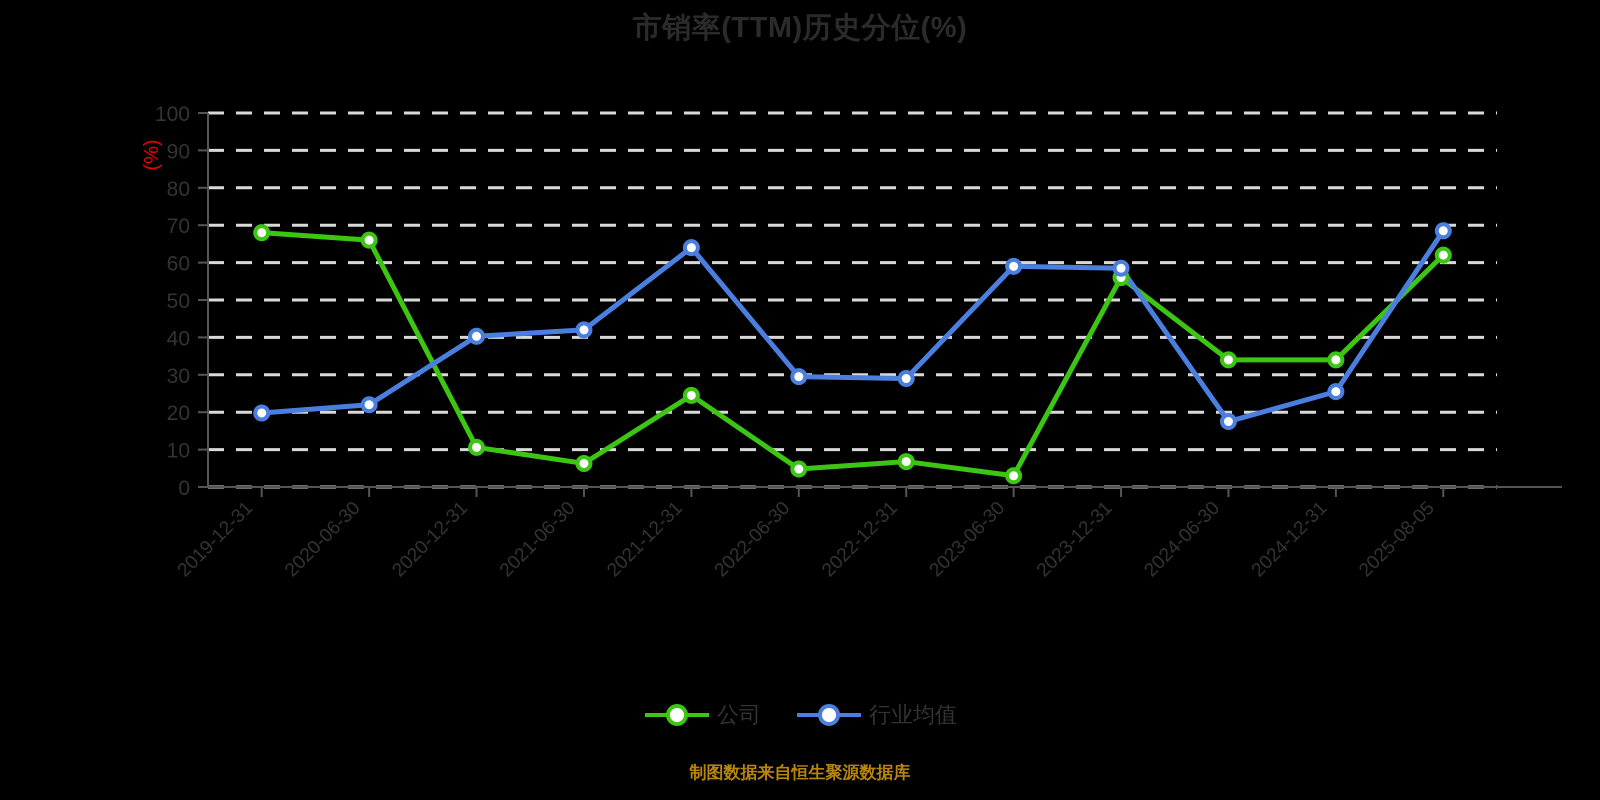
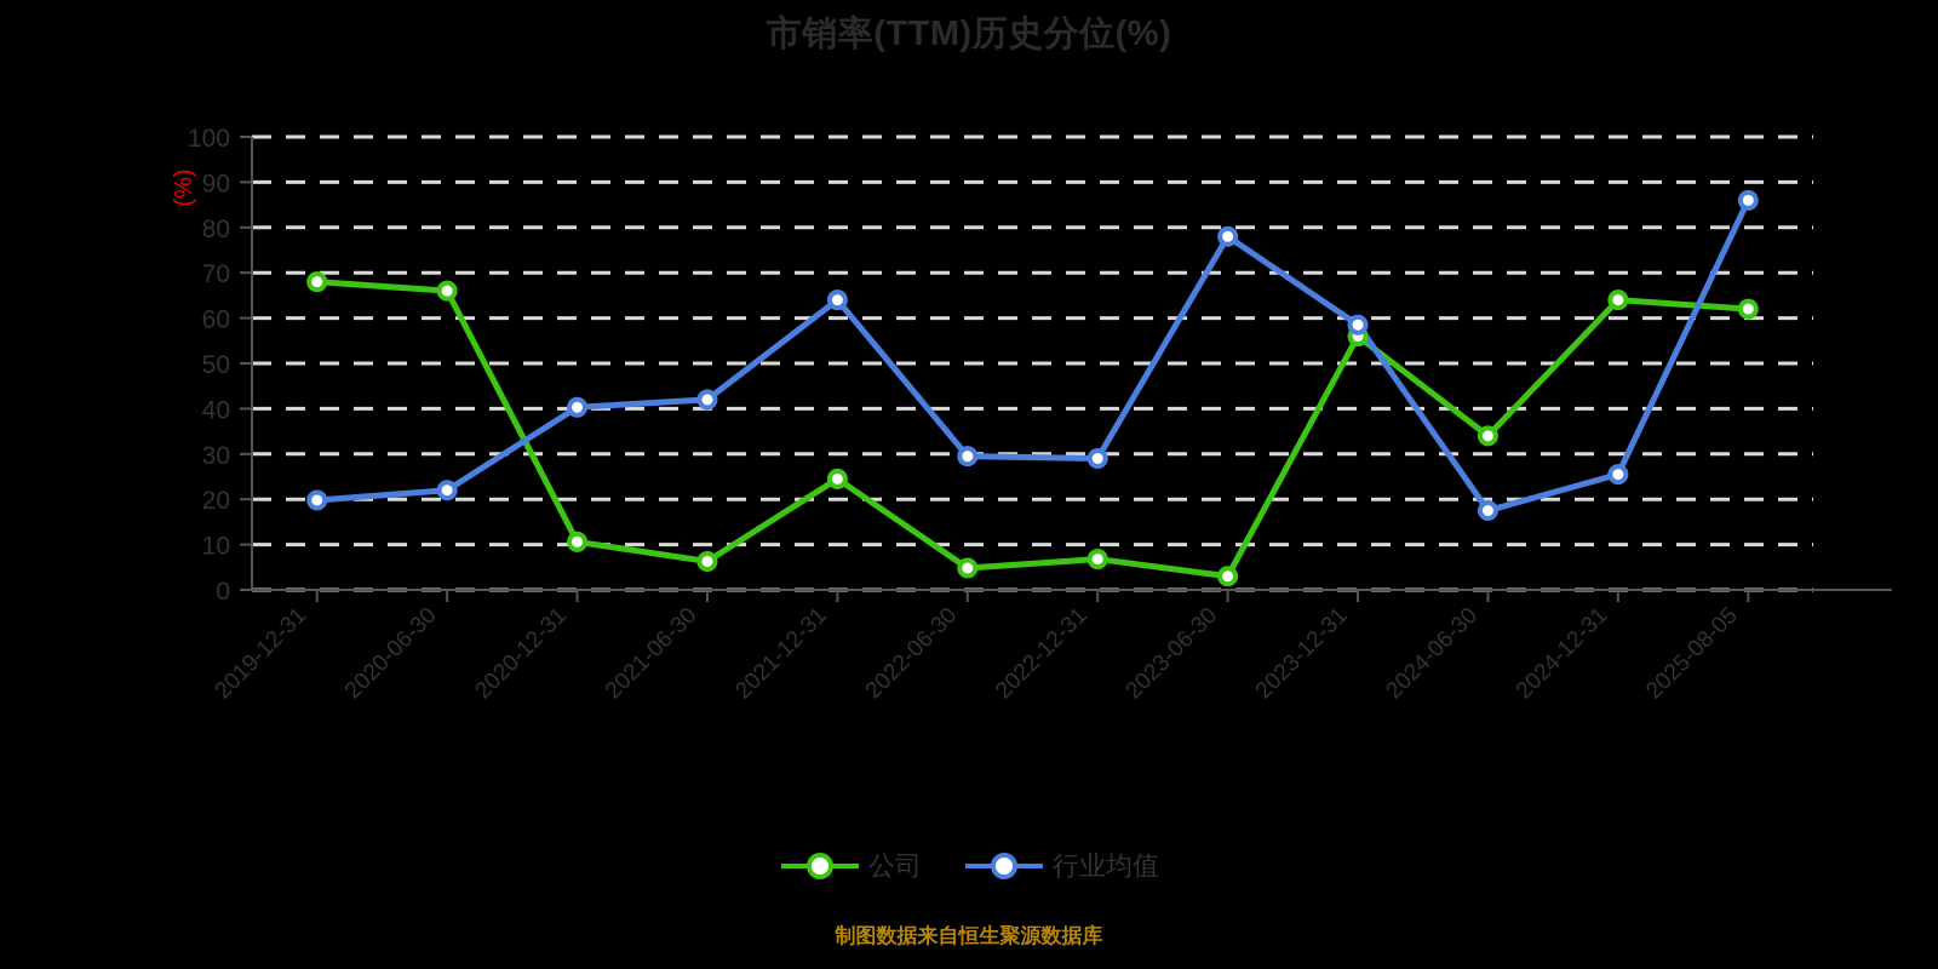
行业均值/2023-06-30: 59 -> 78
公司/2024-12-31: 34 -> 64
行业均值/2025-08-05: 68 -> 86
